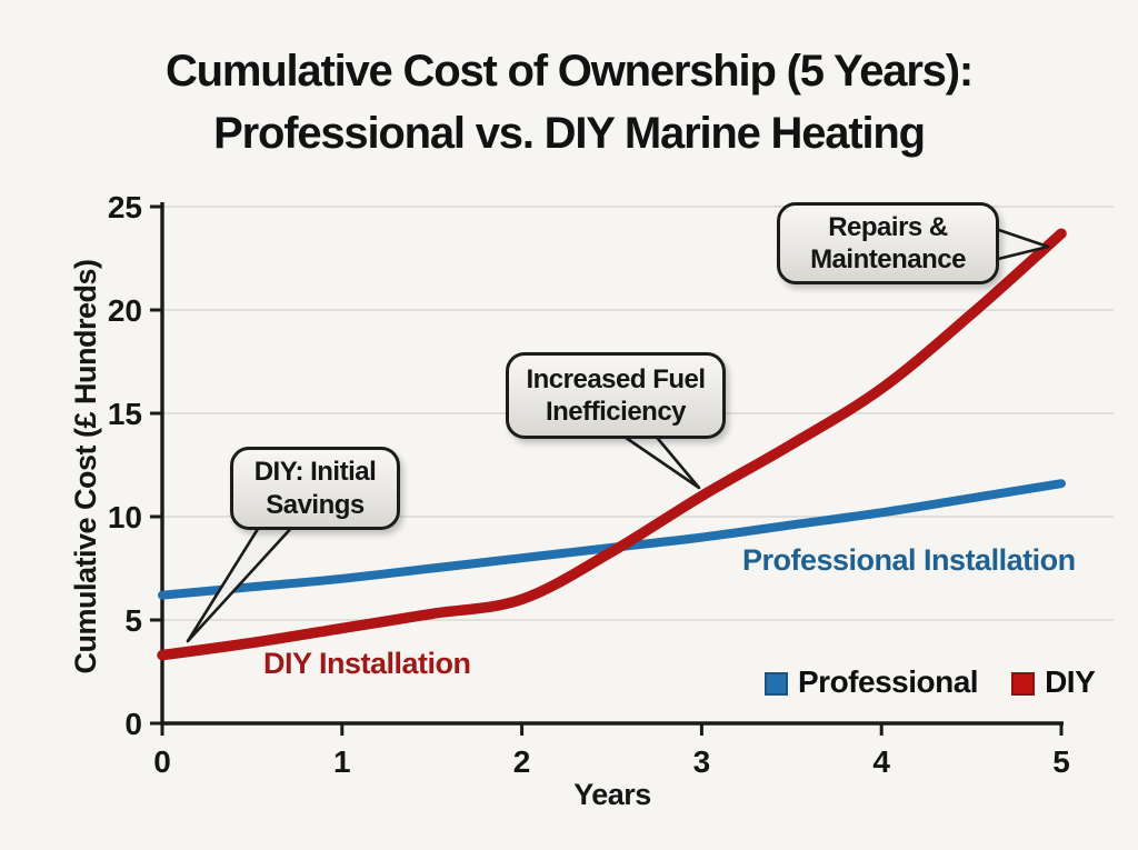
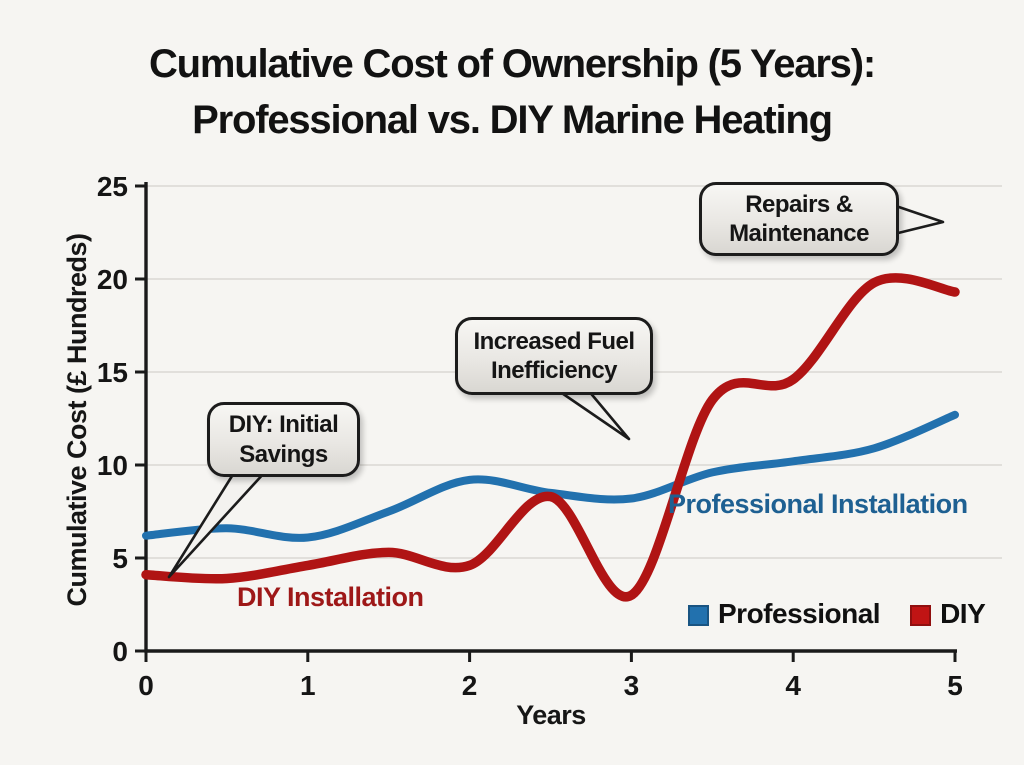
DIY/0: 3.3 -> 4.1
Professional/1: 7.0 -> 6.1
Professional/2: 8.0 -> 9.2
DIY/2: 6.0 -> 4.6
Professional/3: 9.0 -> 8.2
DIY/3: 11.0 -> 3.0
DIY/4: 16.2 -> 14.6
Professional/5: 11.6 -> 12.7
DIY/5: 23.7 -> 19.3
